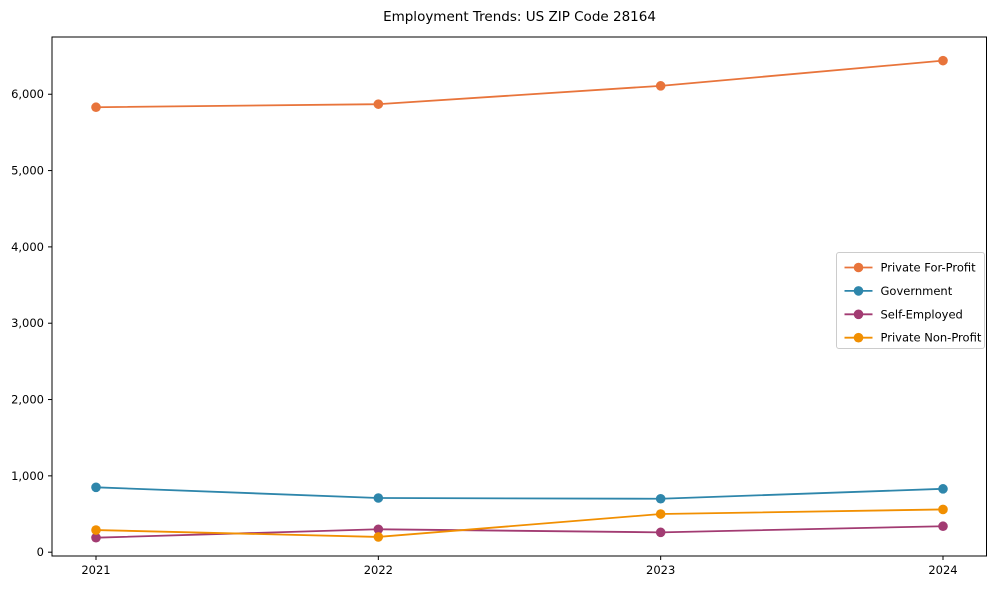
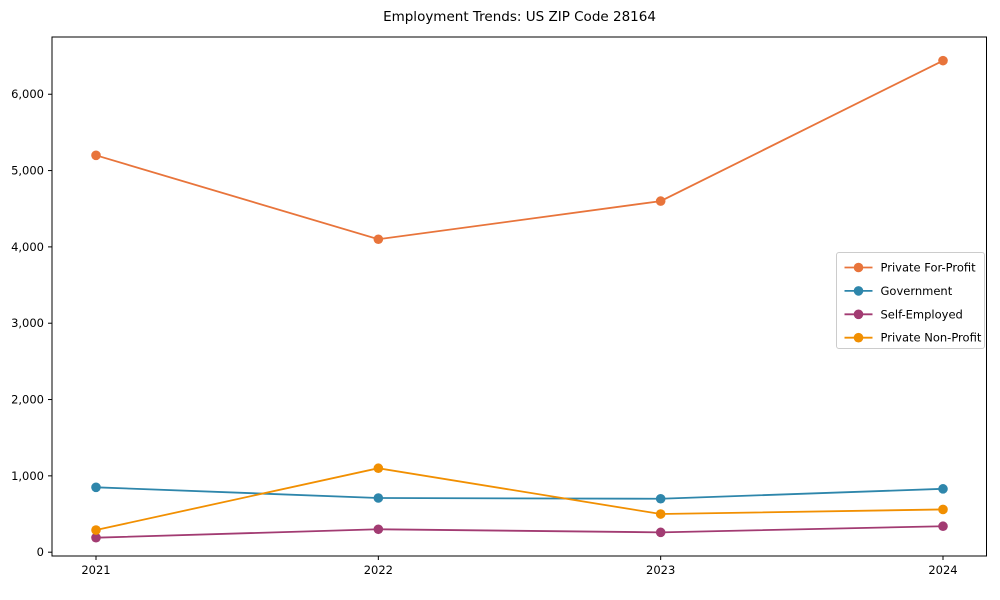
Private For-Profit/2021: 5800 -> 5200
Private For-Profit/2022: 5900 -> 4100
Private Non-Profit/2022: 200 -> 1100
Private For-Profit/2023: 6100 -> 4600
